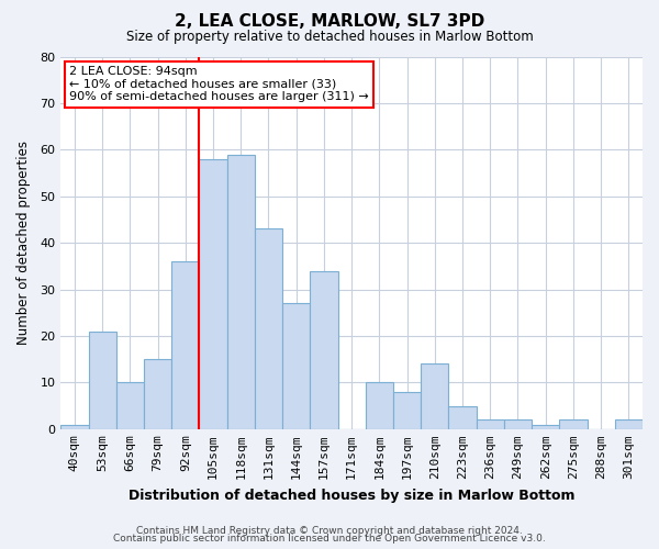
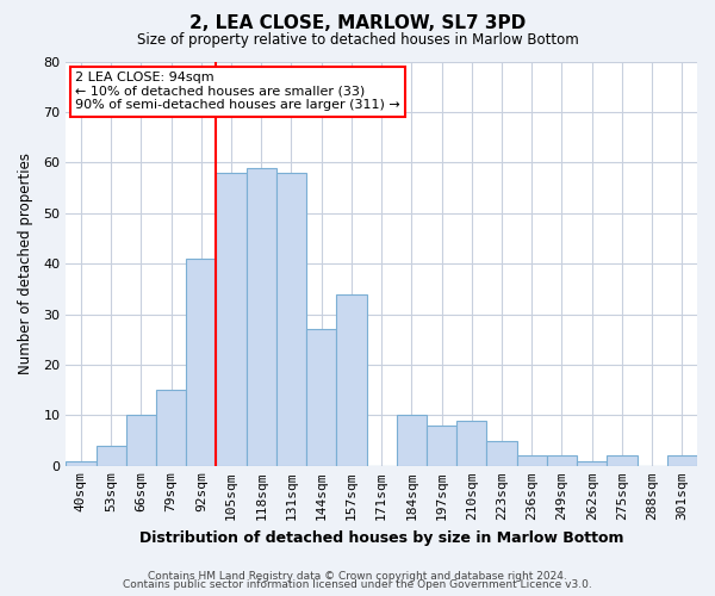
53sqm: 21 -> 4
92sqm: 36 -> 41
131sqm: 43 -> 58
210sqm: 14 -> 9
